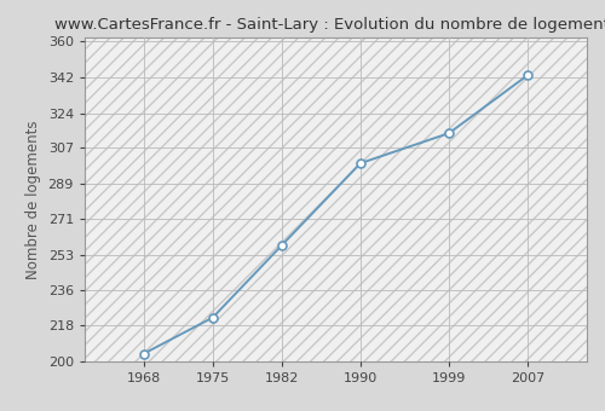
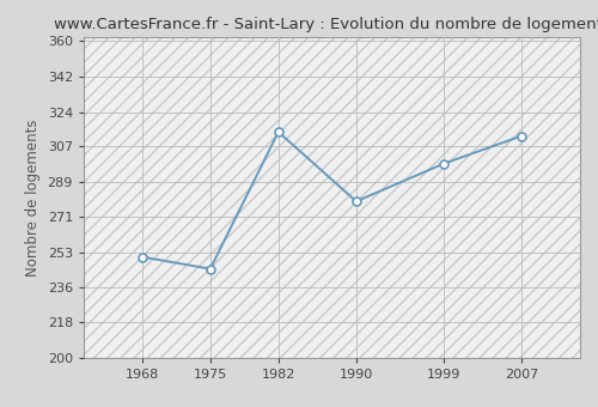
1968: 204 -> 251
1975: 222 -> 245
1982: 258 -> 314
1990: 299 -> 279
1999: 314 -> 298
2007: 343 -> 312
